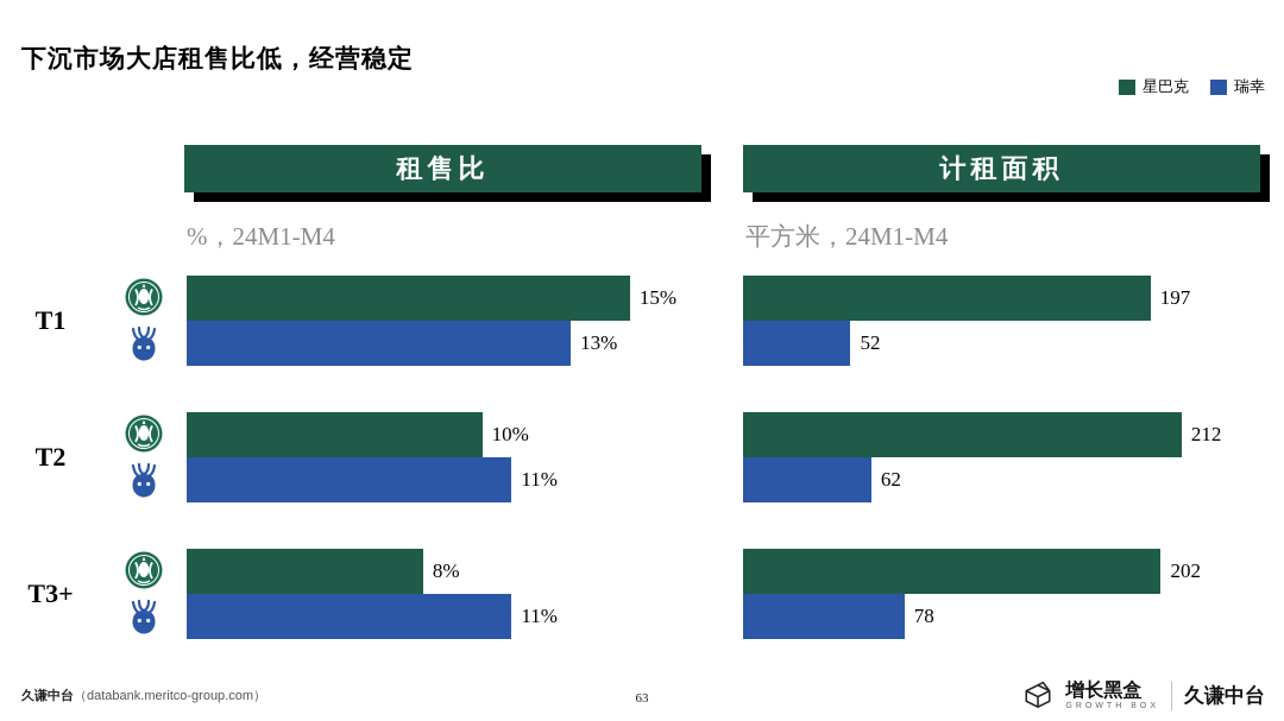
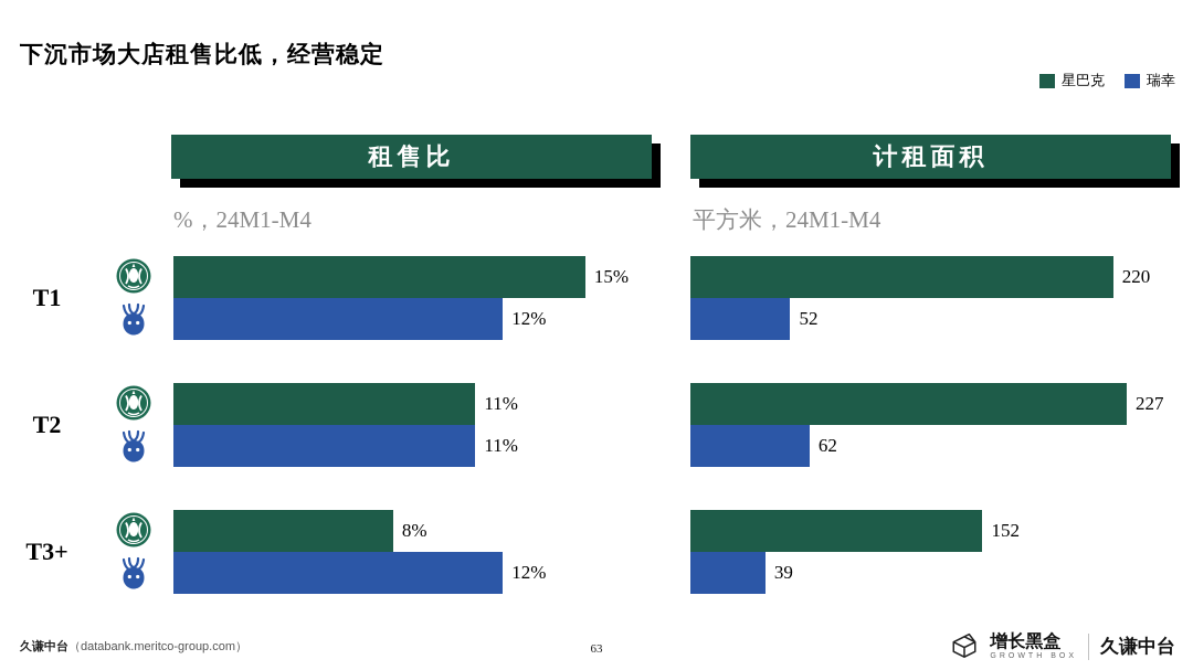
租售比/瑞幸/T1: 13% -> 12%
租售比/星巴克/T2: 10% -> 11%
租售比/瑞幸/T3+: 11% -> 12%
计租面积/星巴克/T1: 197 -> 220
计租面积/星巴克/T2: 212 -> 227
计租面积/星巴克/T3+: 202 -> 152
计租面积/瑞幸/T3+: 78 -> 39
